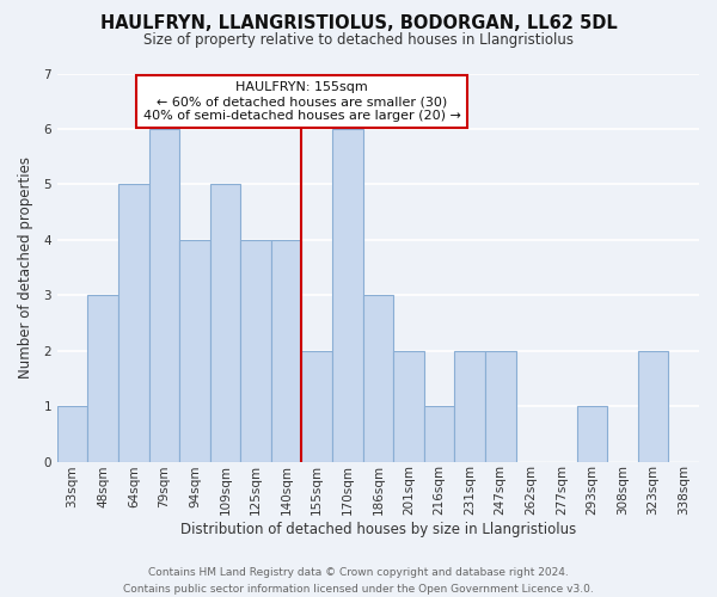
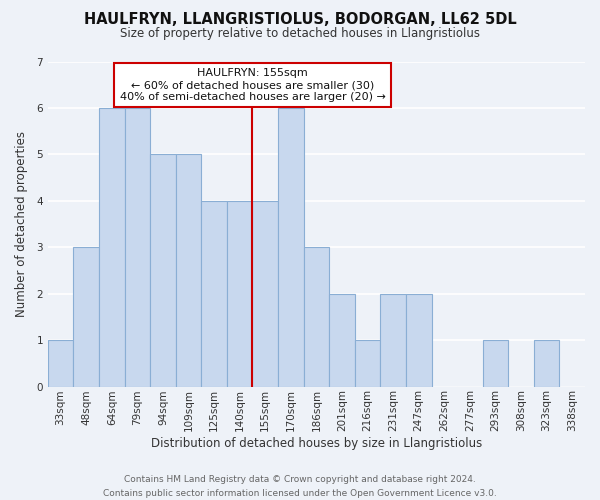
64sqm: 5 -> 6
94sqm: 4 -> 5
155sqm: 2 -> 4
323sqm: 2 -> 1
